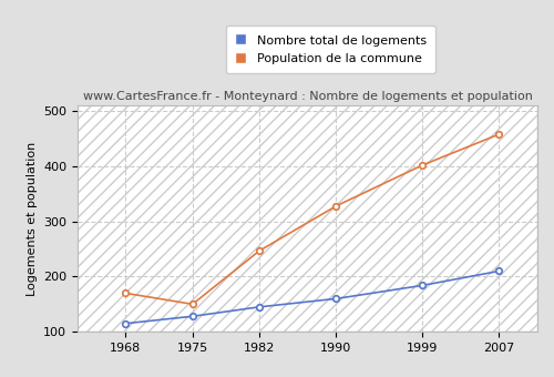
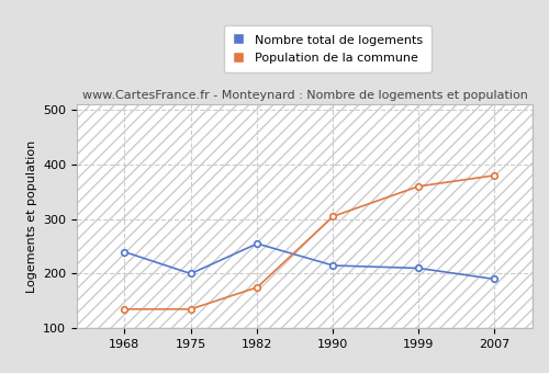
Nombre total de logements/1968: 115 -> 240
Population de la commune/1968: 170 -> 135
Nombre total de logements/1975: 128 -> 200
Population de la commune/1975: 150 -> 135
Nombre total de logements/1982: 145 -> 255
Population de la commune/1982: 247 -> 175
Nombre total de logements/1990: 160 -> 215
Population de la commune/1990: 328 -> 305
Nombre total de logements/1999: 184 -> 210
Population de la commune/1999: 402 -> 360
Nombre total de logements/2007: 210 -> 190
Population de la commune/2007: 458 -> 380
